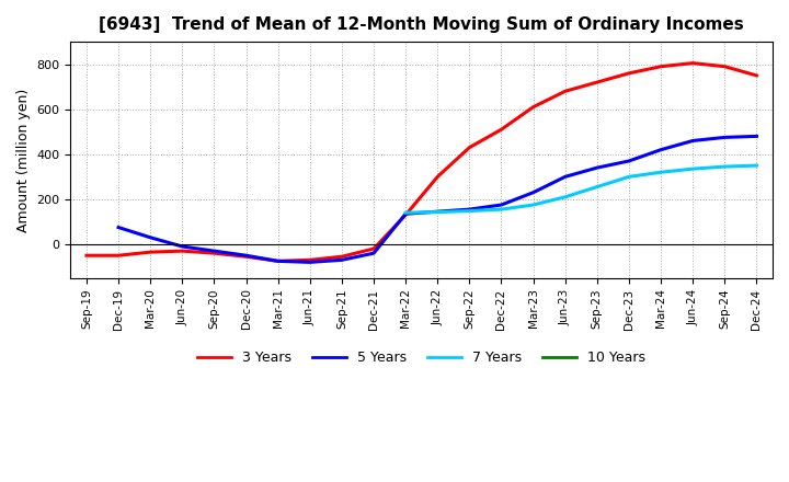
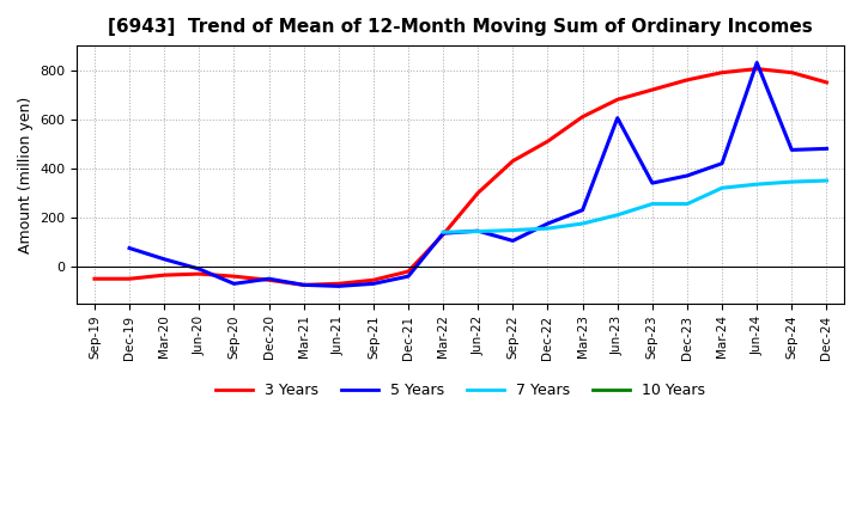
5 Years/Sep-20: -30 -> -70
5 Years/Sep-22: 155 -> 105
5 Years/Jun-23: 300 -> 605
7 Years/Dec-23: 300 -> 255
5 Years/Jun-24: 460 -> 830
